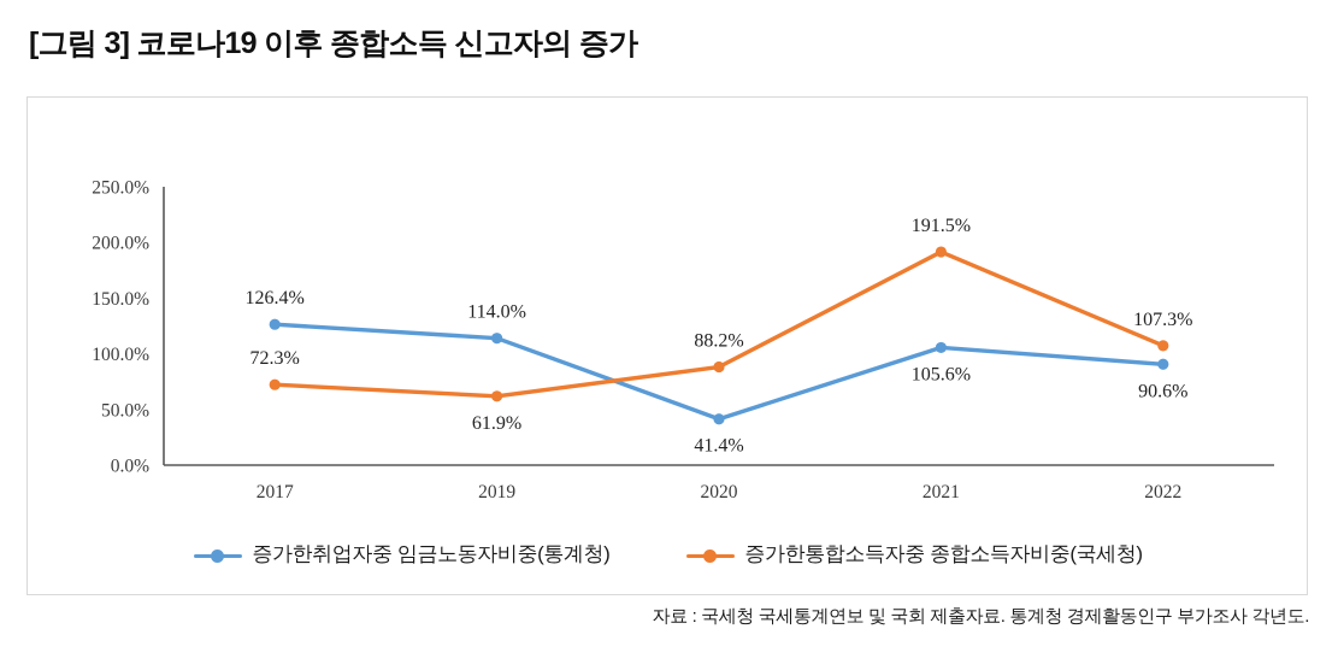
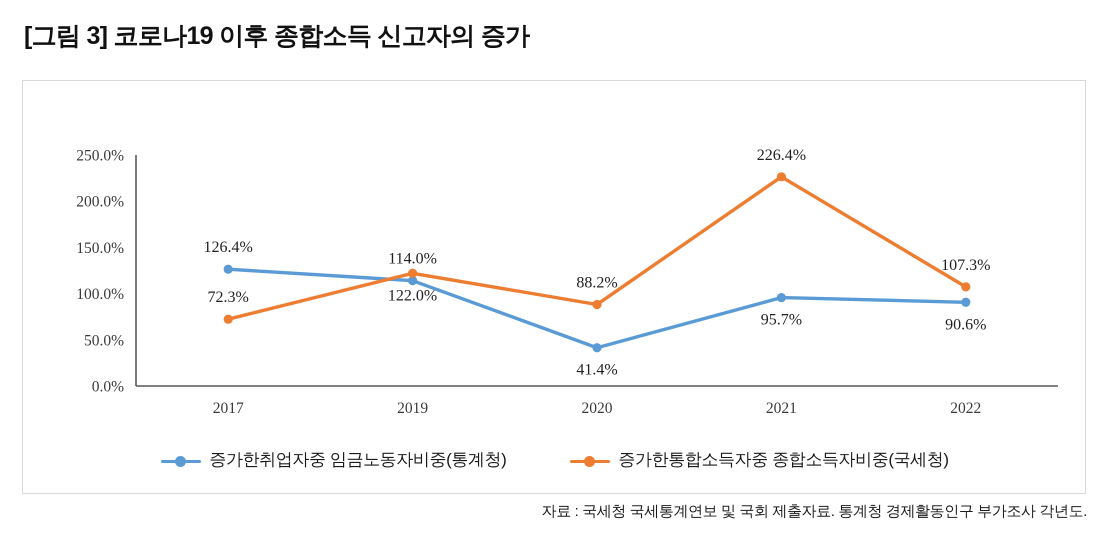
증가한통합소득자중 종합소득자비중(국세청)/2019: 61.9% -> 122.0%
증가한취업자중 임금노동자비중(통계청)/2021: 105.6% -> 95.7%
증가한통합소득자중 종합소득자비중(국세청)/2021: 191.5% -> 226.4%
